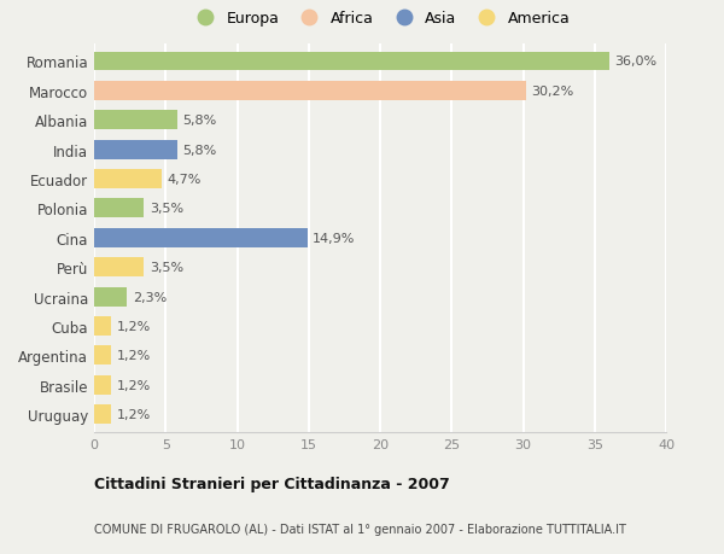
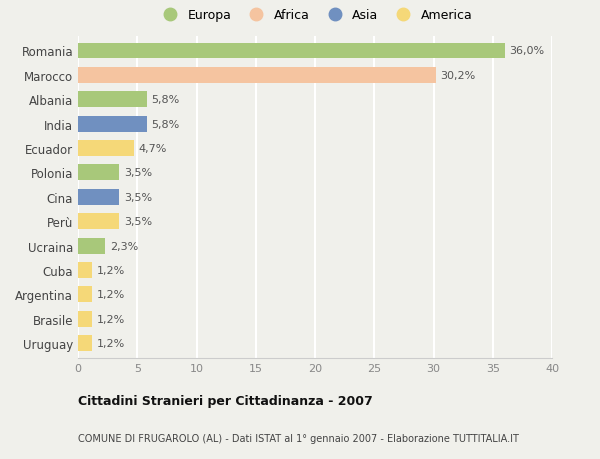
Cina: 14,9% -> 3,5%
